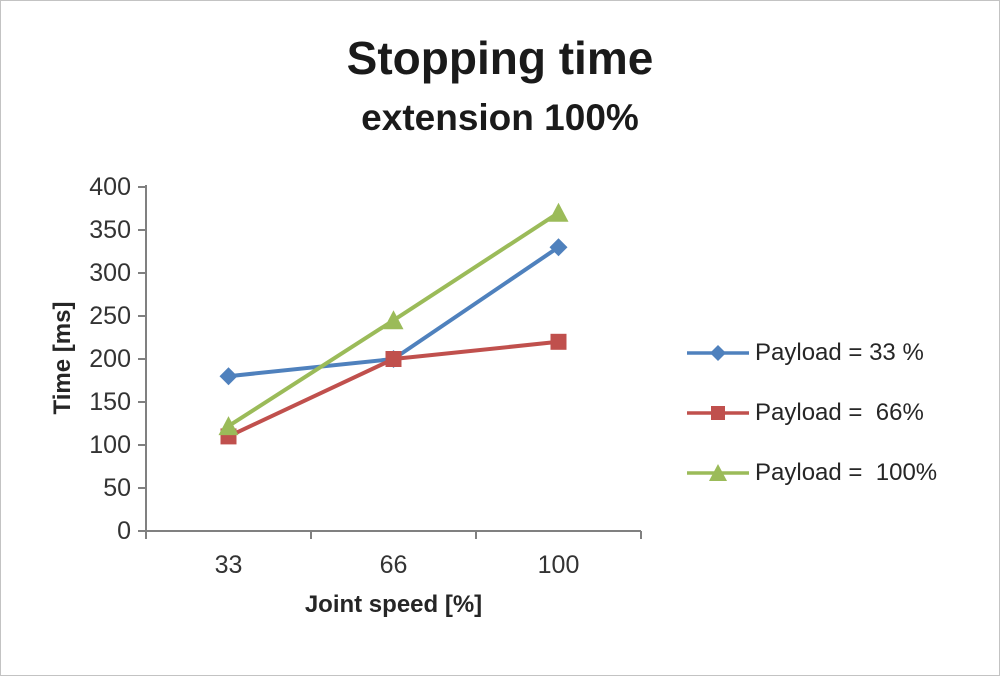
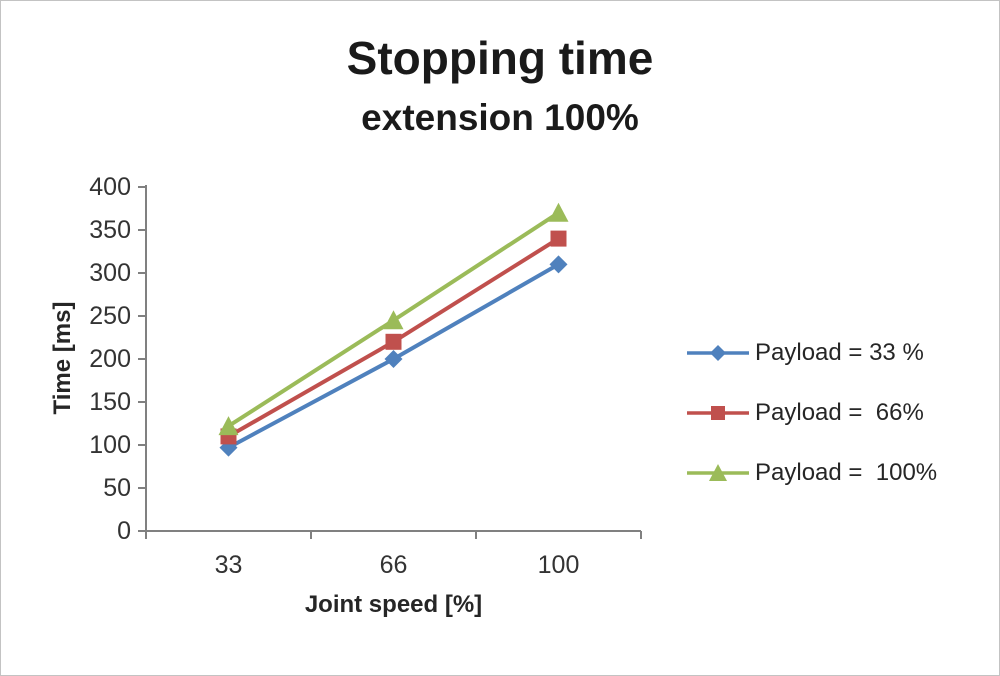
Payload = 33 %/33: 180 -> 100
Payload = 66%/66: 200 -> 220
Payload = 33 %/100: 330 -> 310
Payload = 66%/100: 220 -> 340
